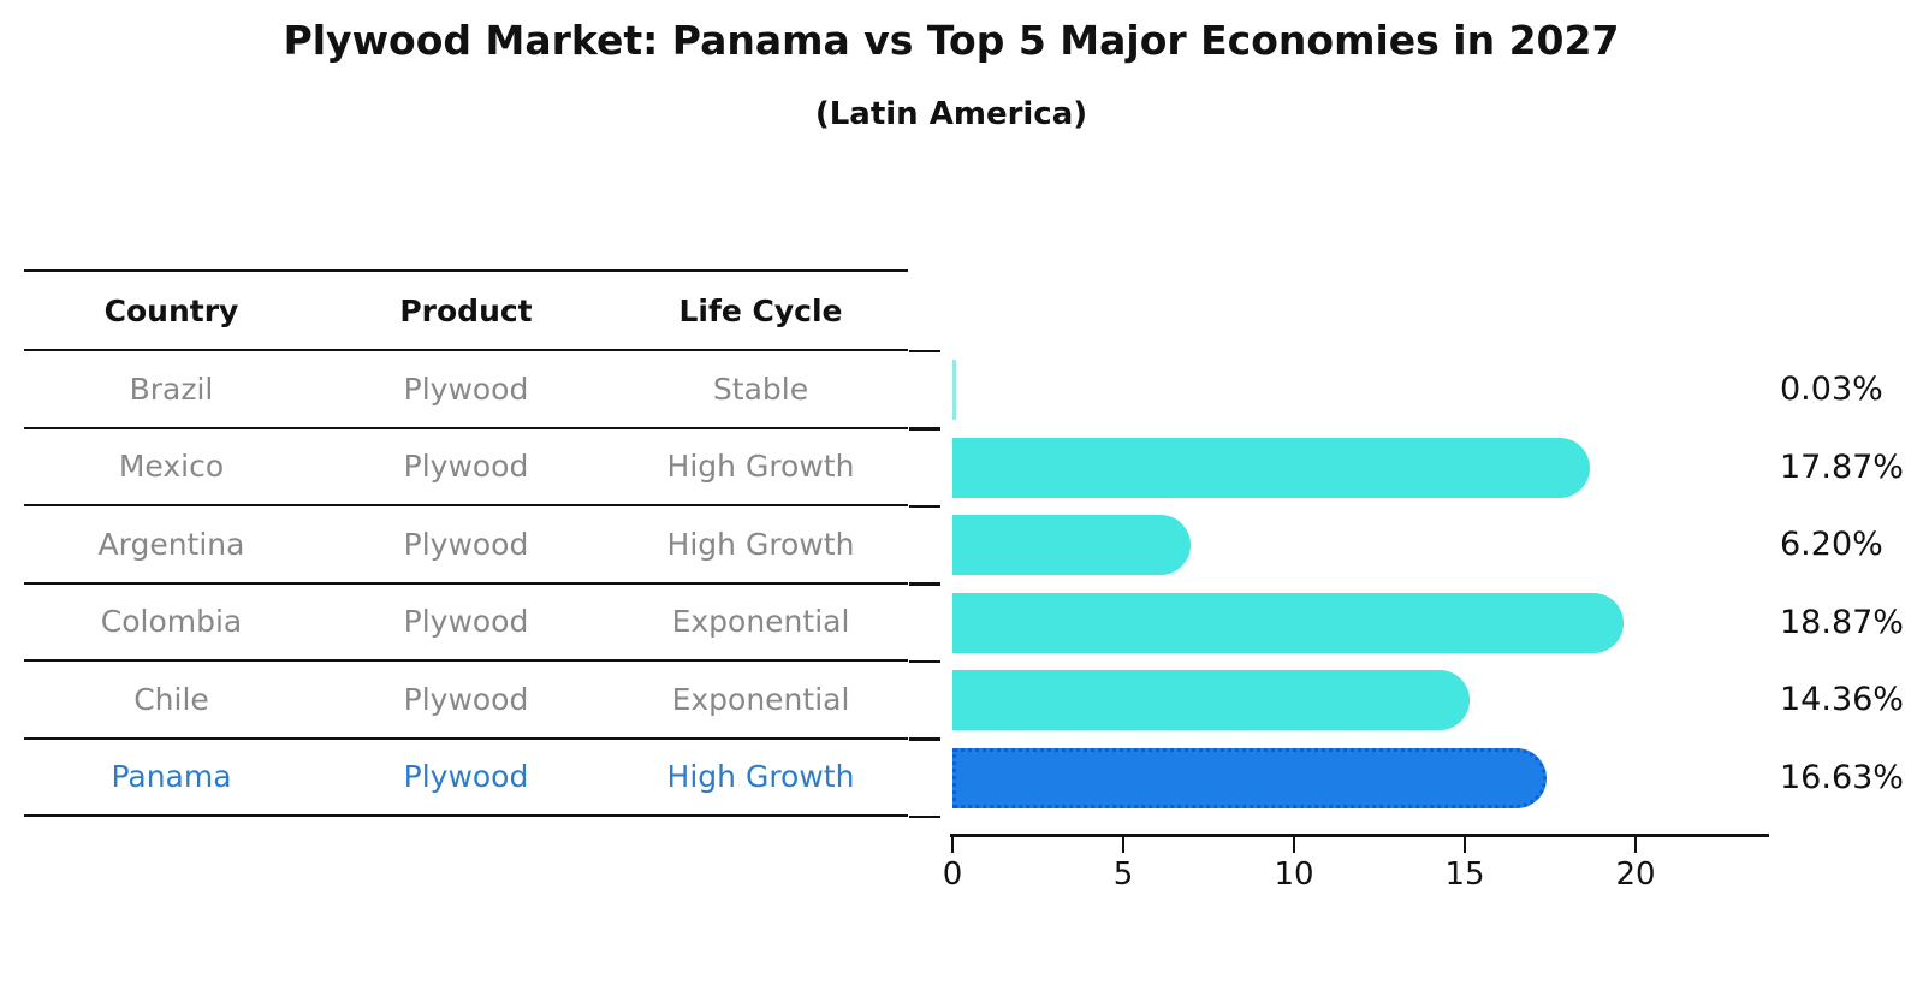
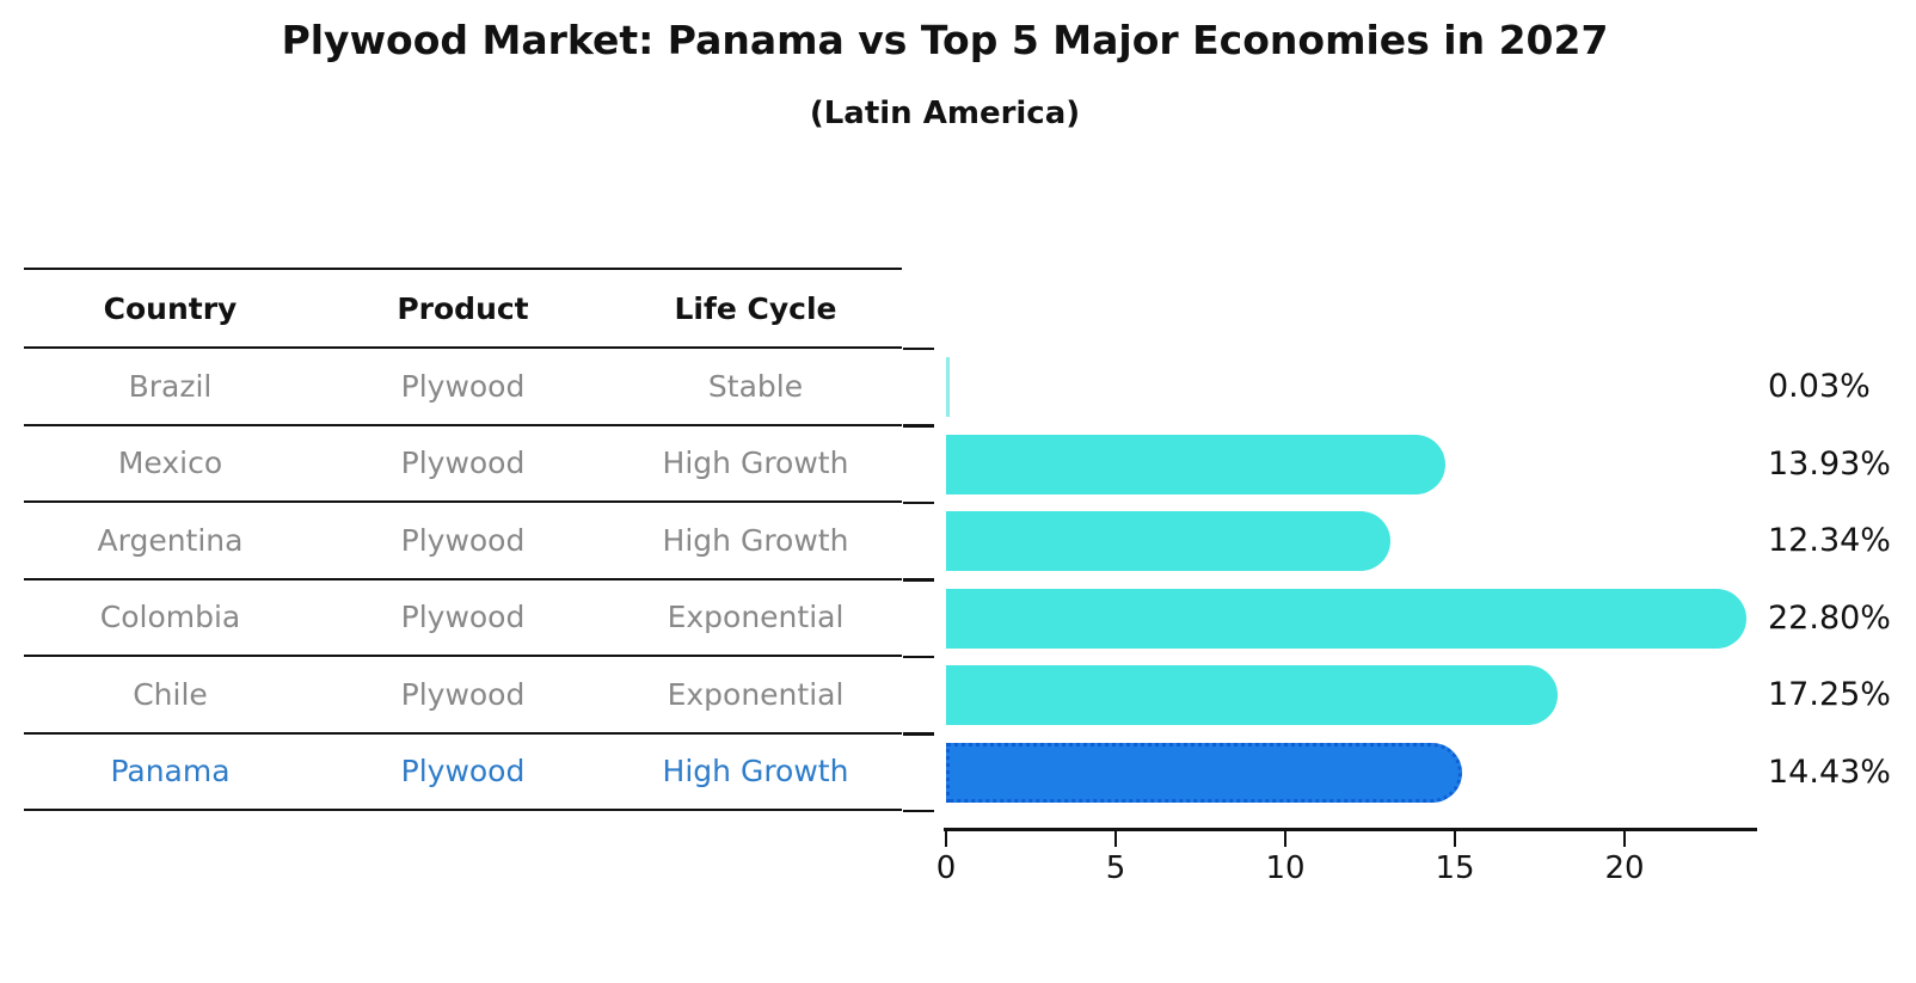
Mexico: 17.87% -> 13.93%
Argentina: 6.20% -> 12.34%
Colombia: 18.87% -> 22.80%
Chile: 14.36% -> 17.25%
Panama: 16.63% -> 14.43%
